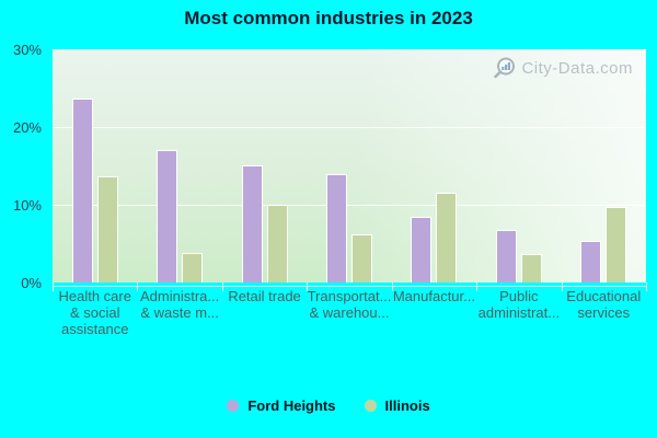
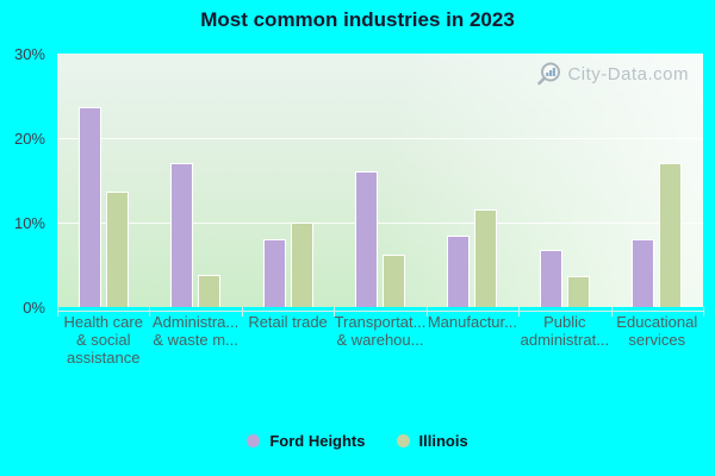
Ford Heights/Retail trade: 15% -> 8%
Ford Heights/Transportat... & warehou...: 14% -> 16%
Ford Heights/Educational services: 5% -> 8%
Illinois/Educational services: 10% -> 17%
